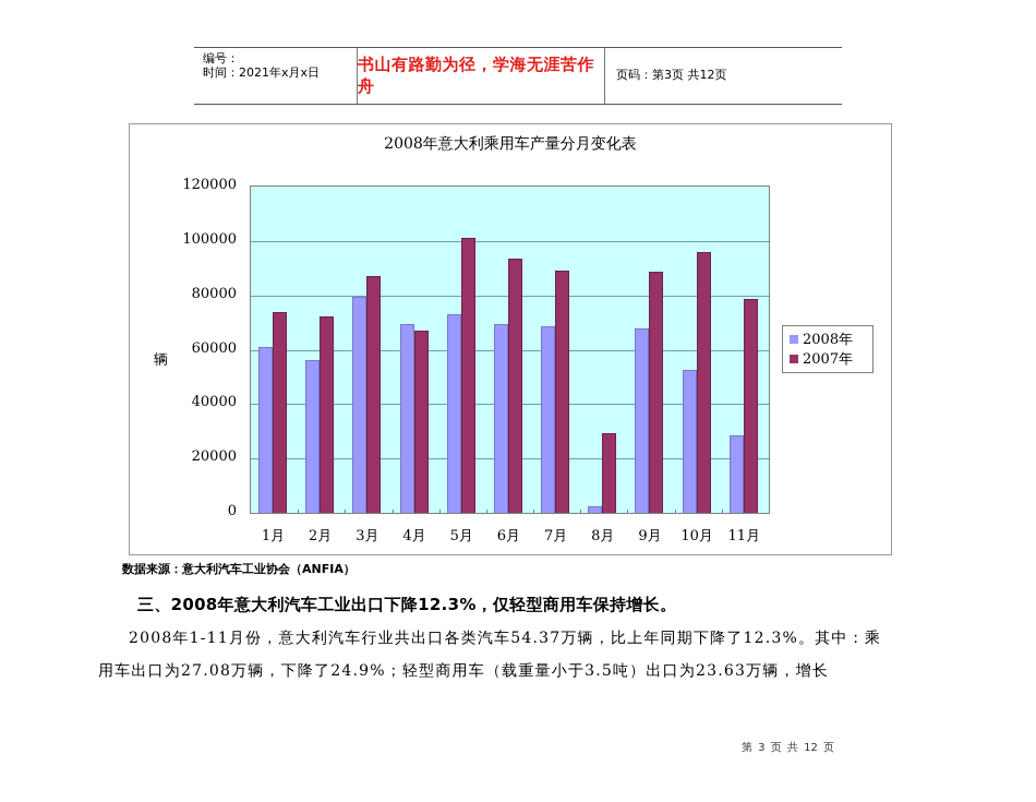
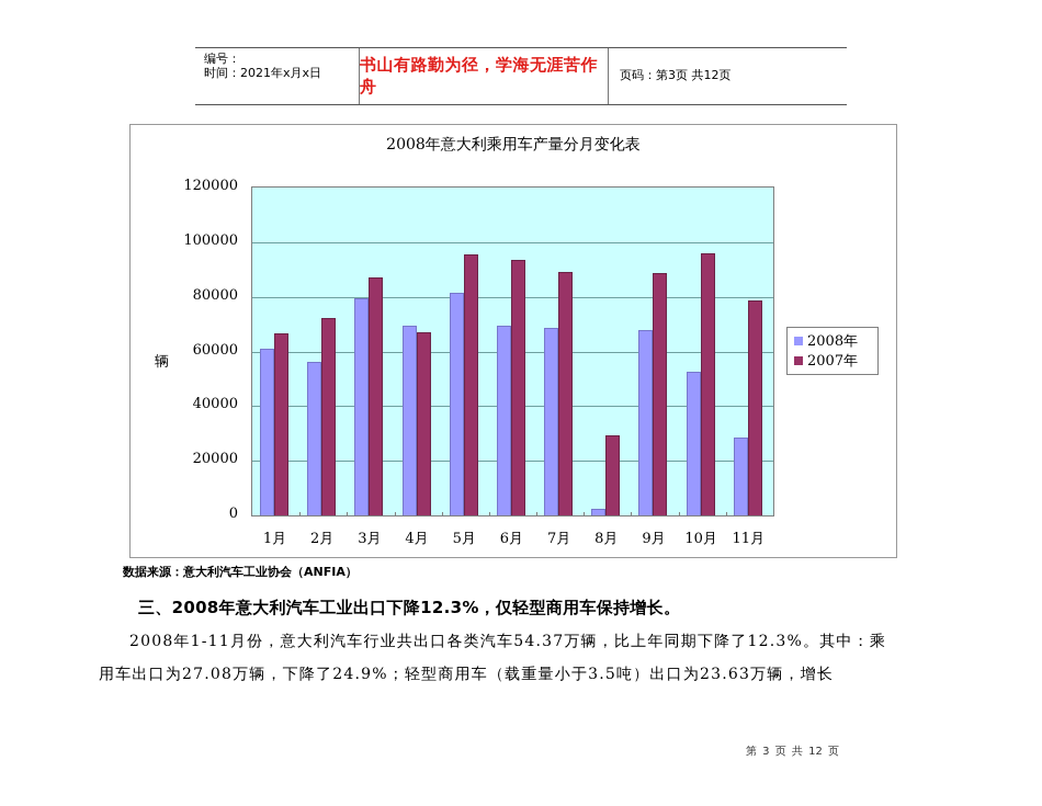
2007年/1月: 74000 -> 67000
2008年/5月: 73000 -> 82000
2007年/5月: 101000 -> 96000
